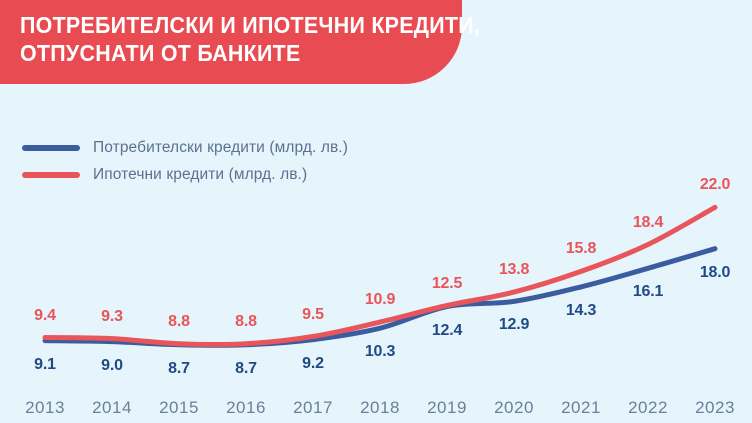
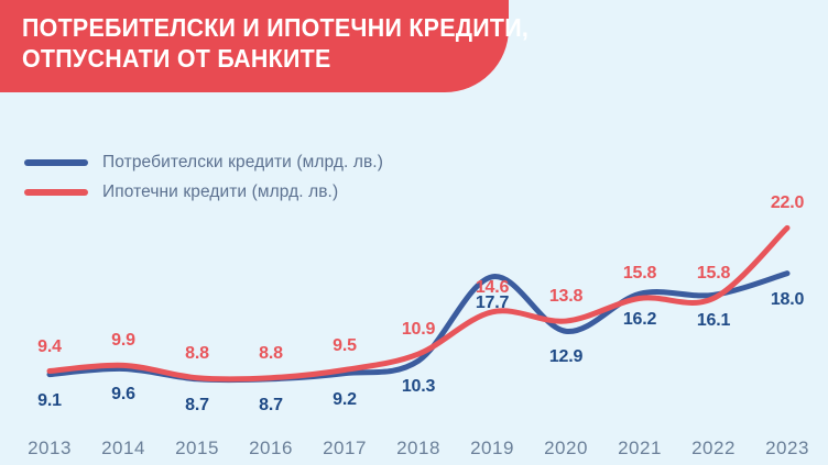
Потребителски кредити (млрд. лв.)/2014: 9.0 -> 9.6
Ипотечни кредити (млрд. лв.)/2014: 9.3 -> 9.9
Потребителски кредити (млрд. лв.)/2019: 12.4 -> 17.7
Ипотечни кредити (млрд. лв.)/2019: 12.5 -> 14.6
Потребителски кредити (млрд. лв.)/2021: 14.3 -> 16.2
Ипотечни кредити (млрд. лв.)/2022: 18.4 -> 15.8
